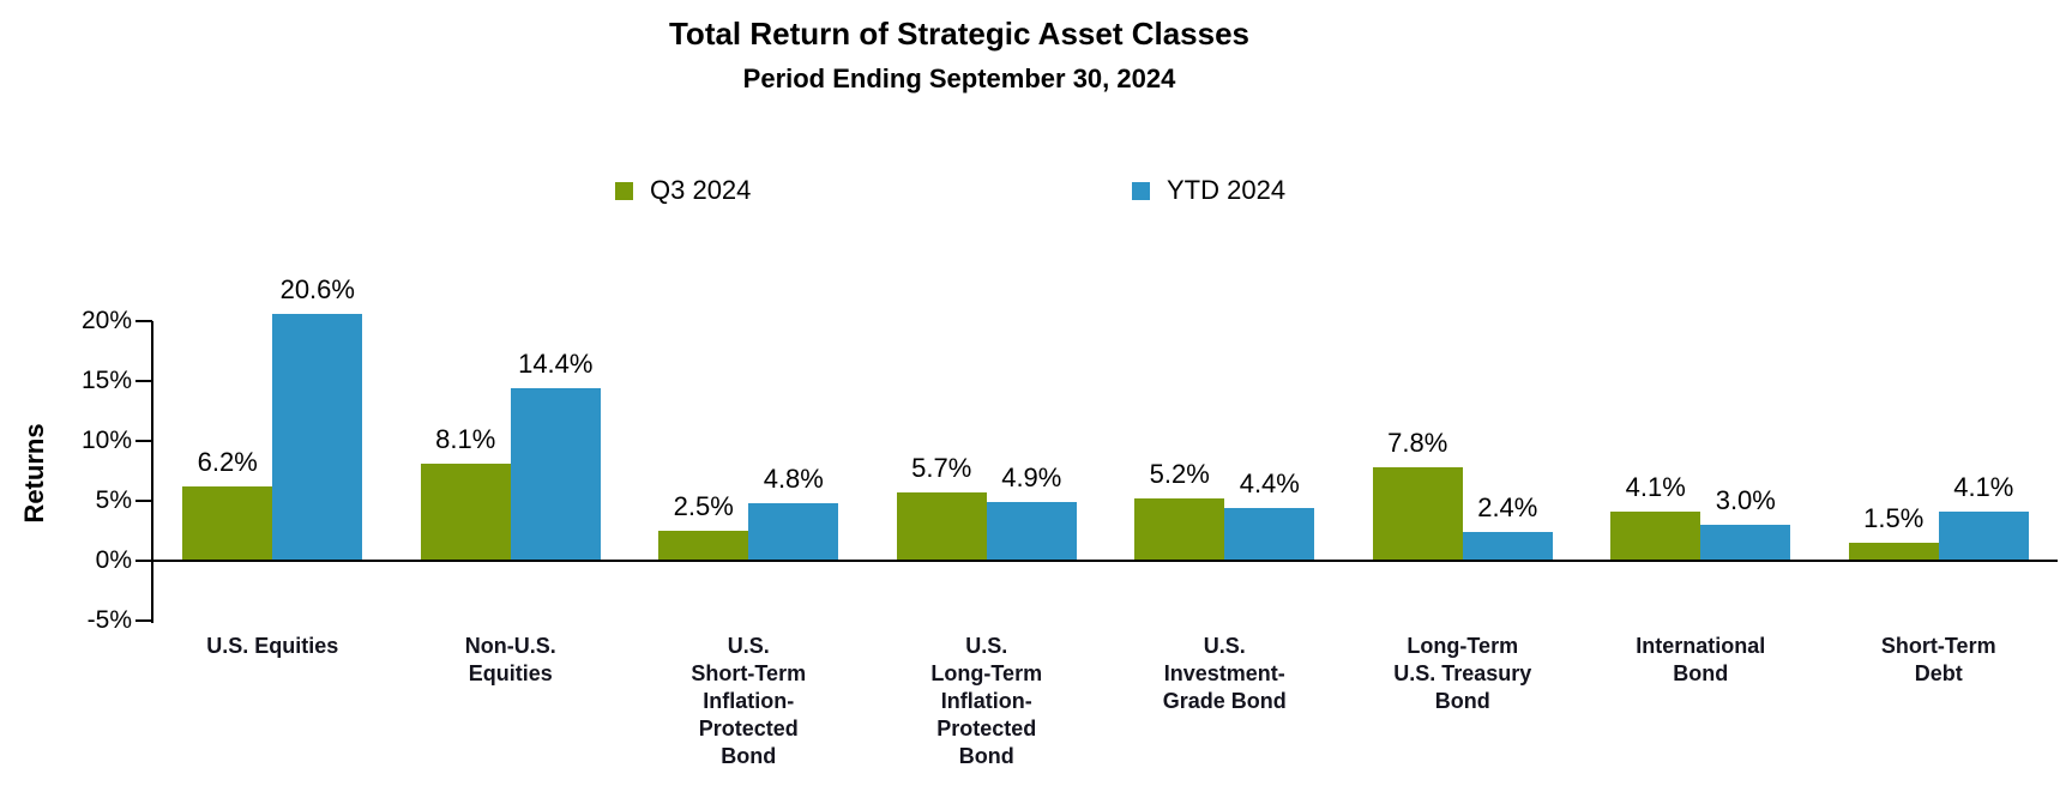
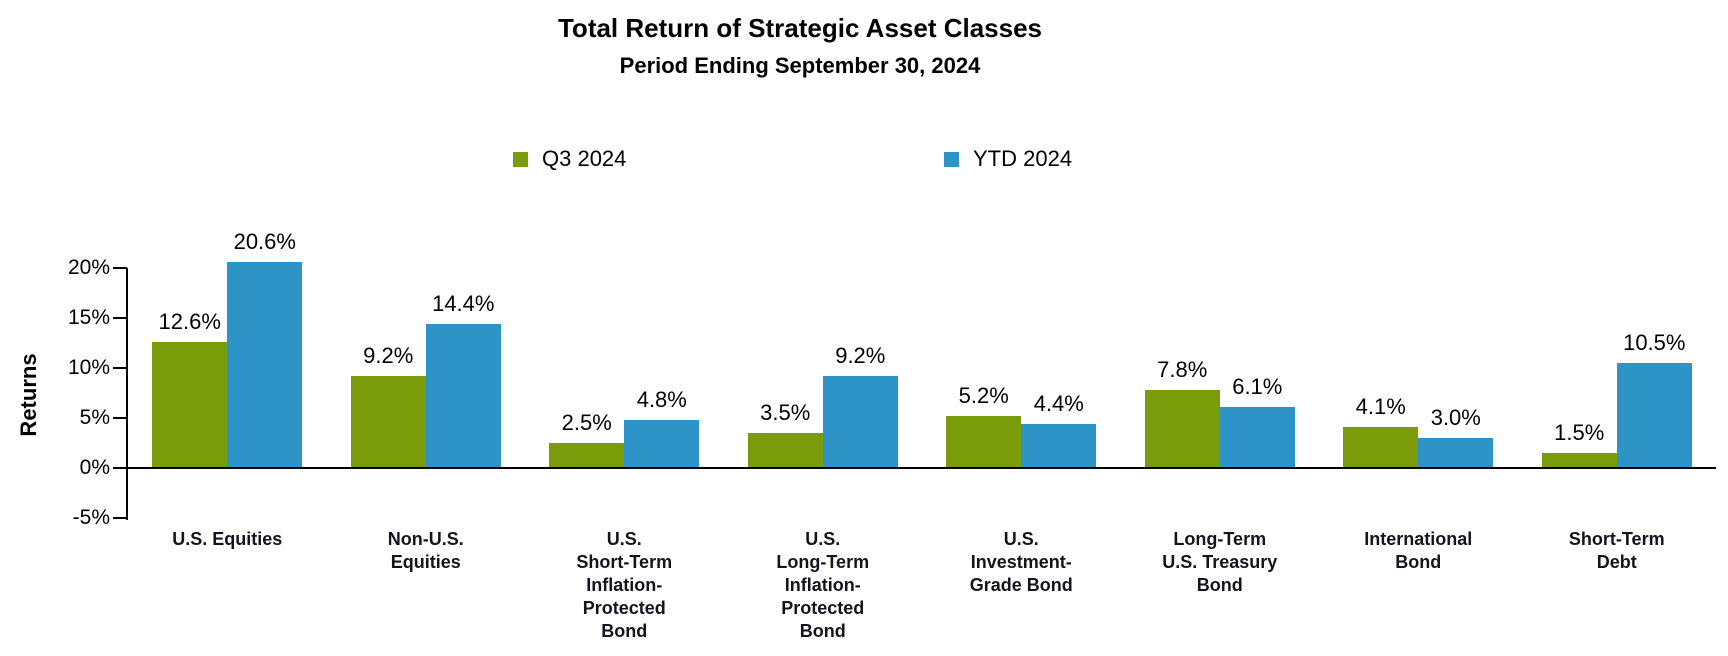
Q3 2024/U.S. Equities: 6.2% -> 12.6%
Q3 2024/Non-U.S. Equities: 8.1% -> 9.2%
Q3 2024/U.S. Long-Term Inflation- Protected Bond: 5.7% -> 3.5%
YTD 2024/U.S. Long-Term Inflation- Protected Bond: 4.9% -> 9.2%
YTD 2024/Long-Term U.S. Treasury Bond: 2.4% -> 6.1%
YTD 2024/Short-Term Debt: 4.1% -> 10.5%
